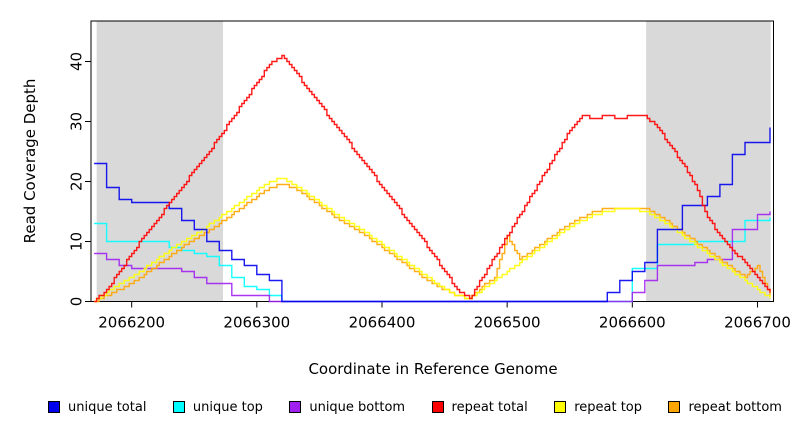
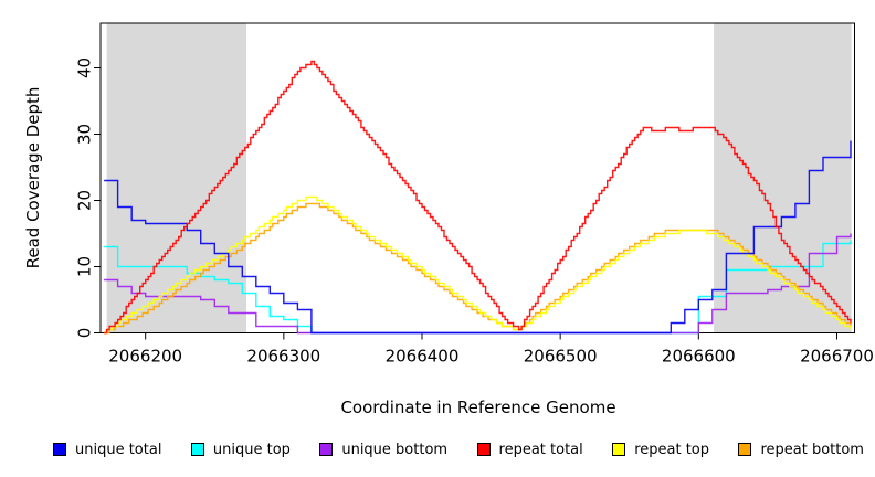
repeat bottom/2066500: 11 -> 6
repeat bottom/2066700: 6 -> 2
